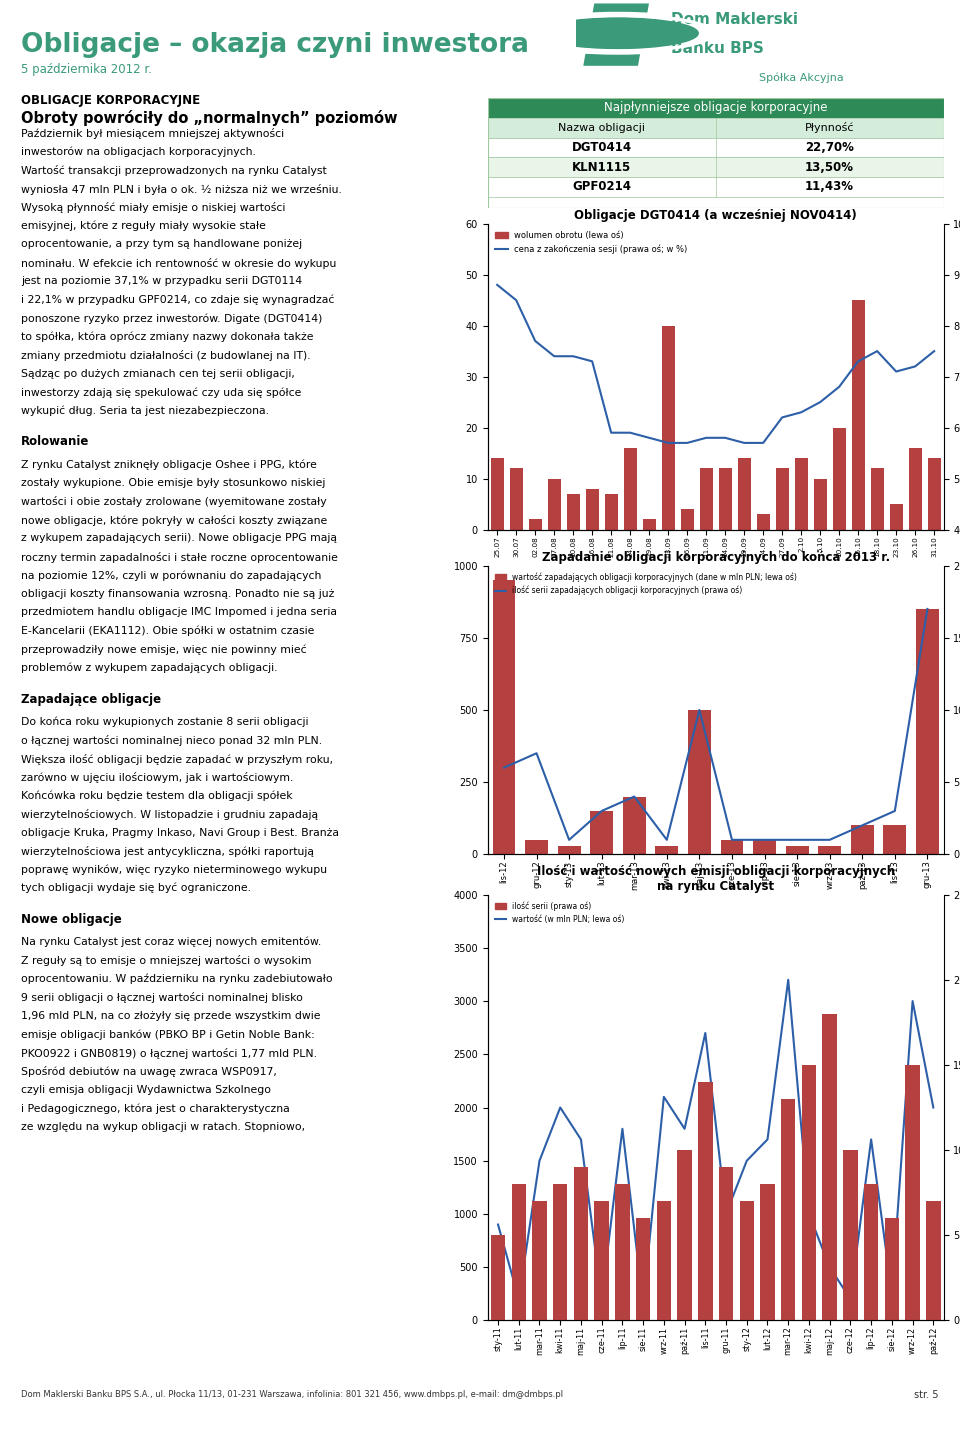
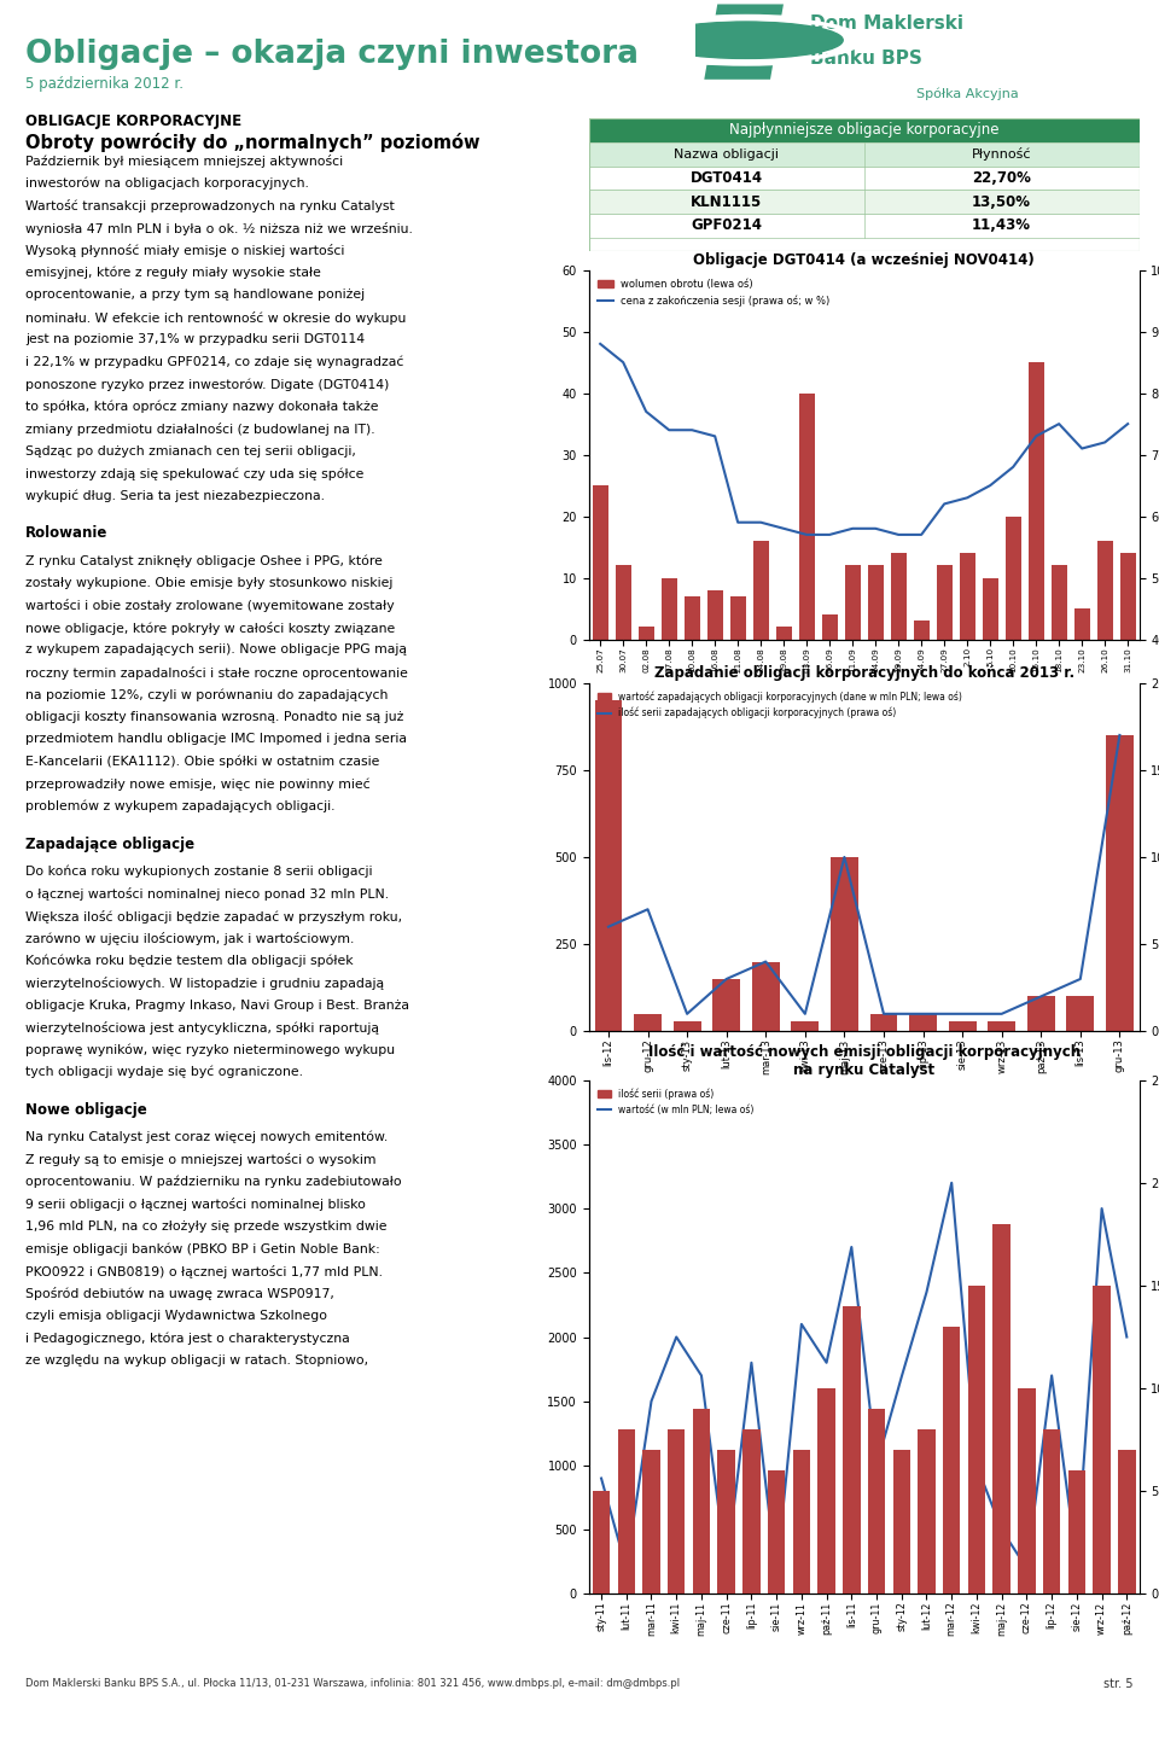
Obligacje DGT0414 (a wcześniej NOV0414)/wolumen obrotu (lewa oś)/25.07: 14 -> 25
wartość (w mln PLN; lewa oś)/sty-12: 1500 -> 1690
wartość (w mln PLN; lewa oś)/lut-12: 1700 -> 2350
